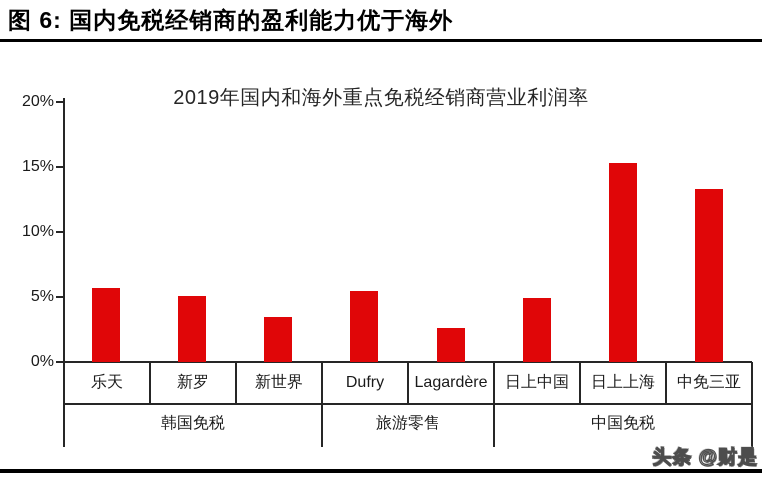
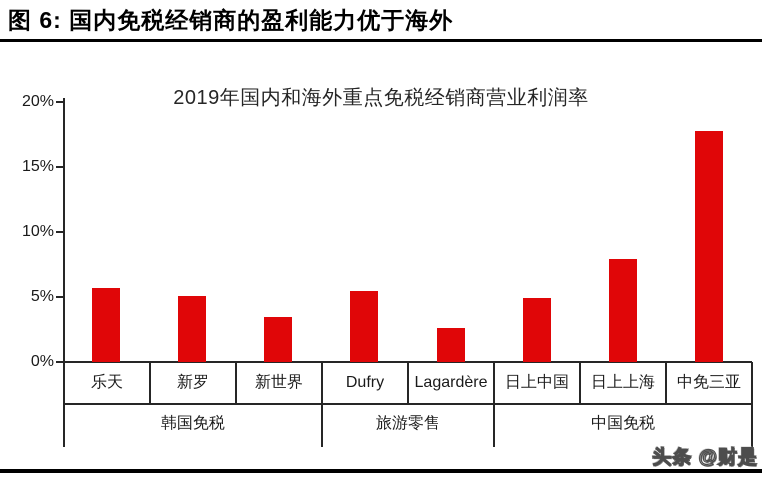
日上上海: 15.3% -> 7.9%
中免三亚: 13.3% -> 17.8%
